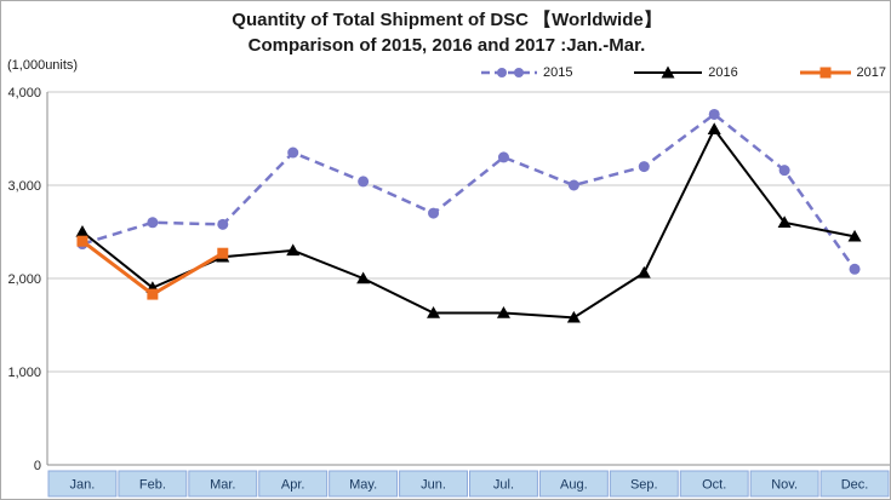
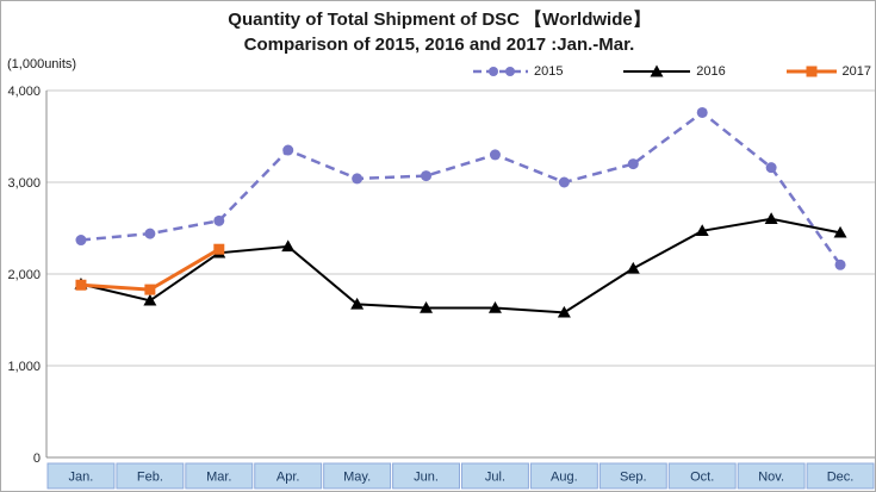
2016/Jan.: 2500 -> 1900
2017/Jan.: 2400 -> 1900
2015/Feb.: 2600 -> 2400
2016/Feb.: 1900 -> 1700
2016/May.: 2000 -> 1700
2015/Jun.: 2700 -> 3100
2016/Oct.: 3600 -> 2500
